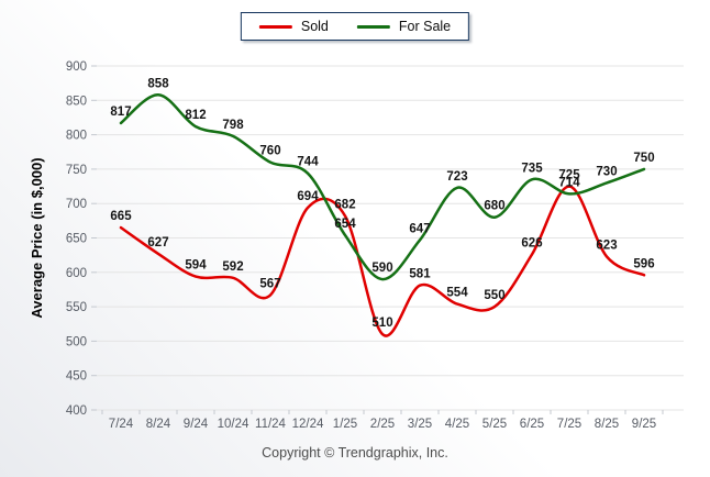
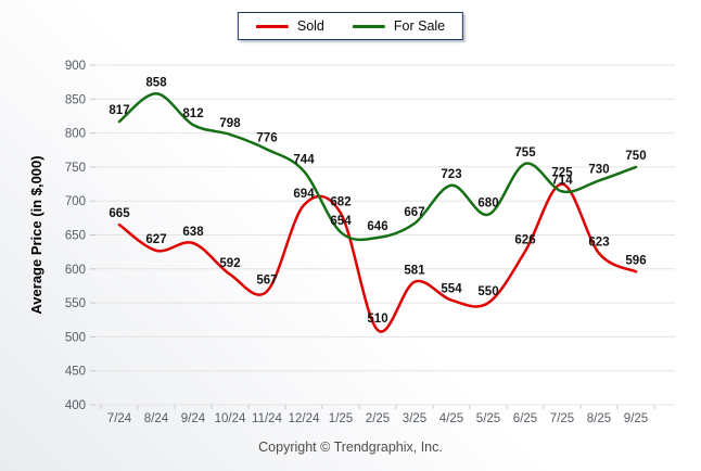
Sold/9/24: 594 -> 638
For Sale/11/24: 760 -> 776
For Sale/2/25: 590 -> 646
For Sale/3/25: 647 -> 667
For Sale/6/25: 735 -> 755
